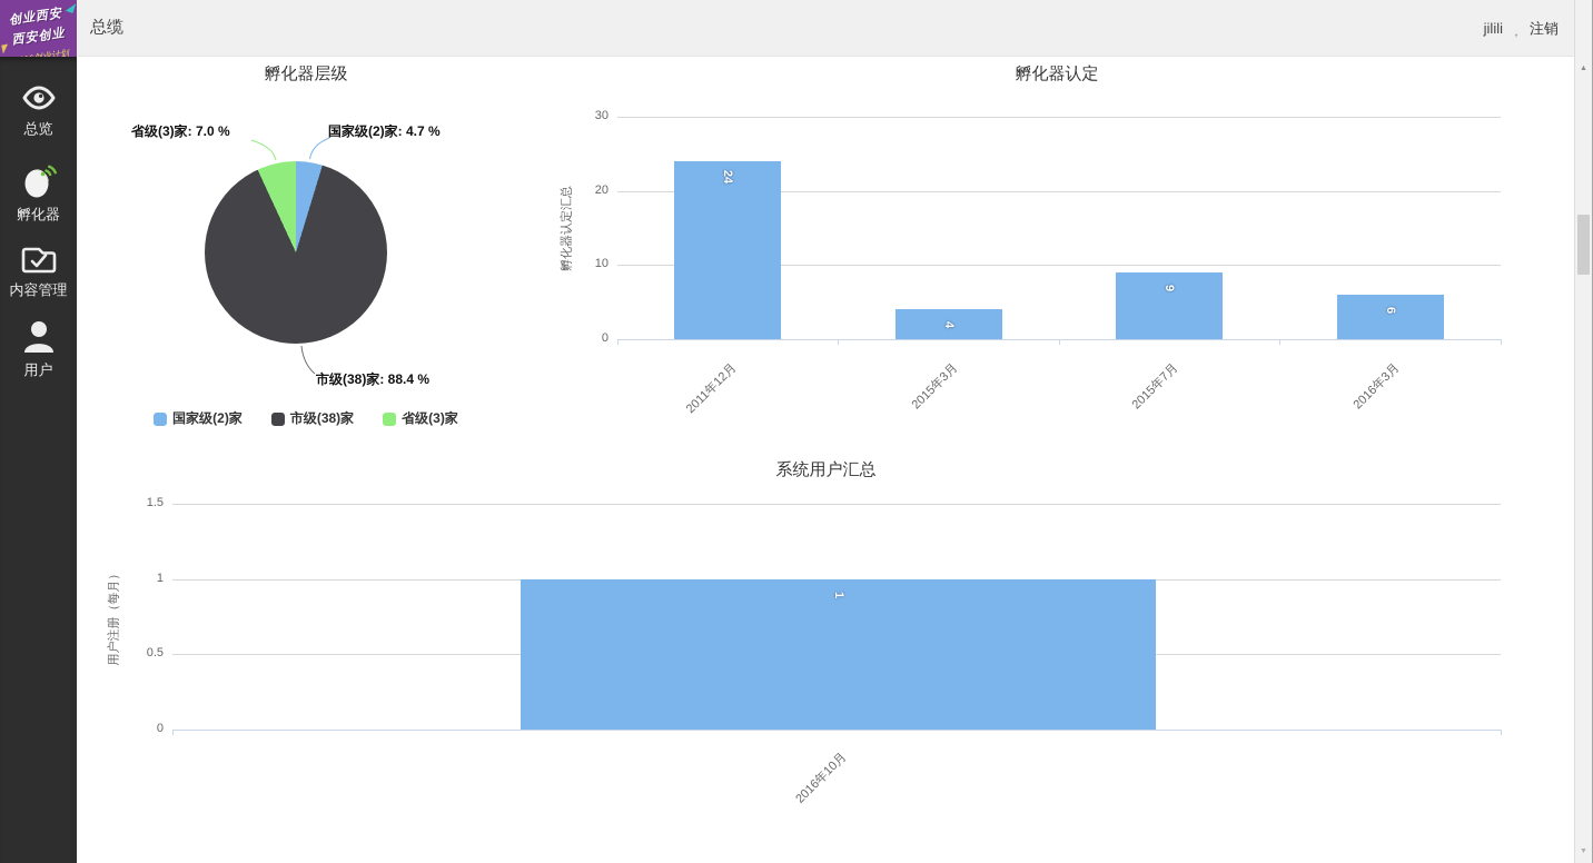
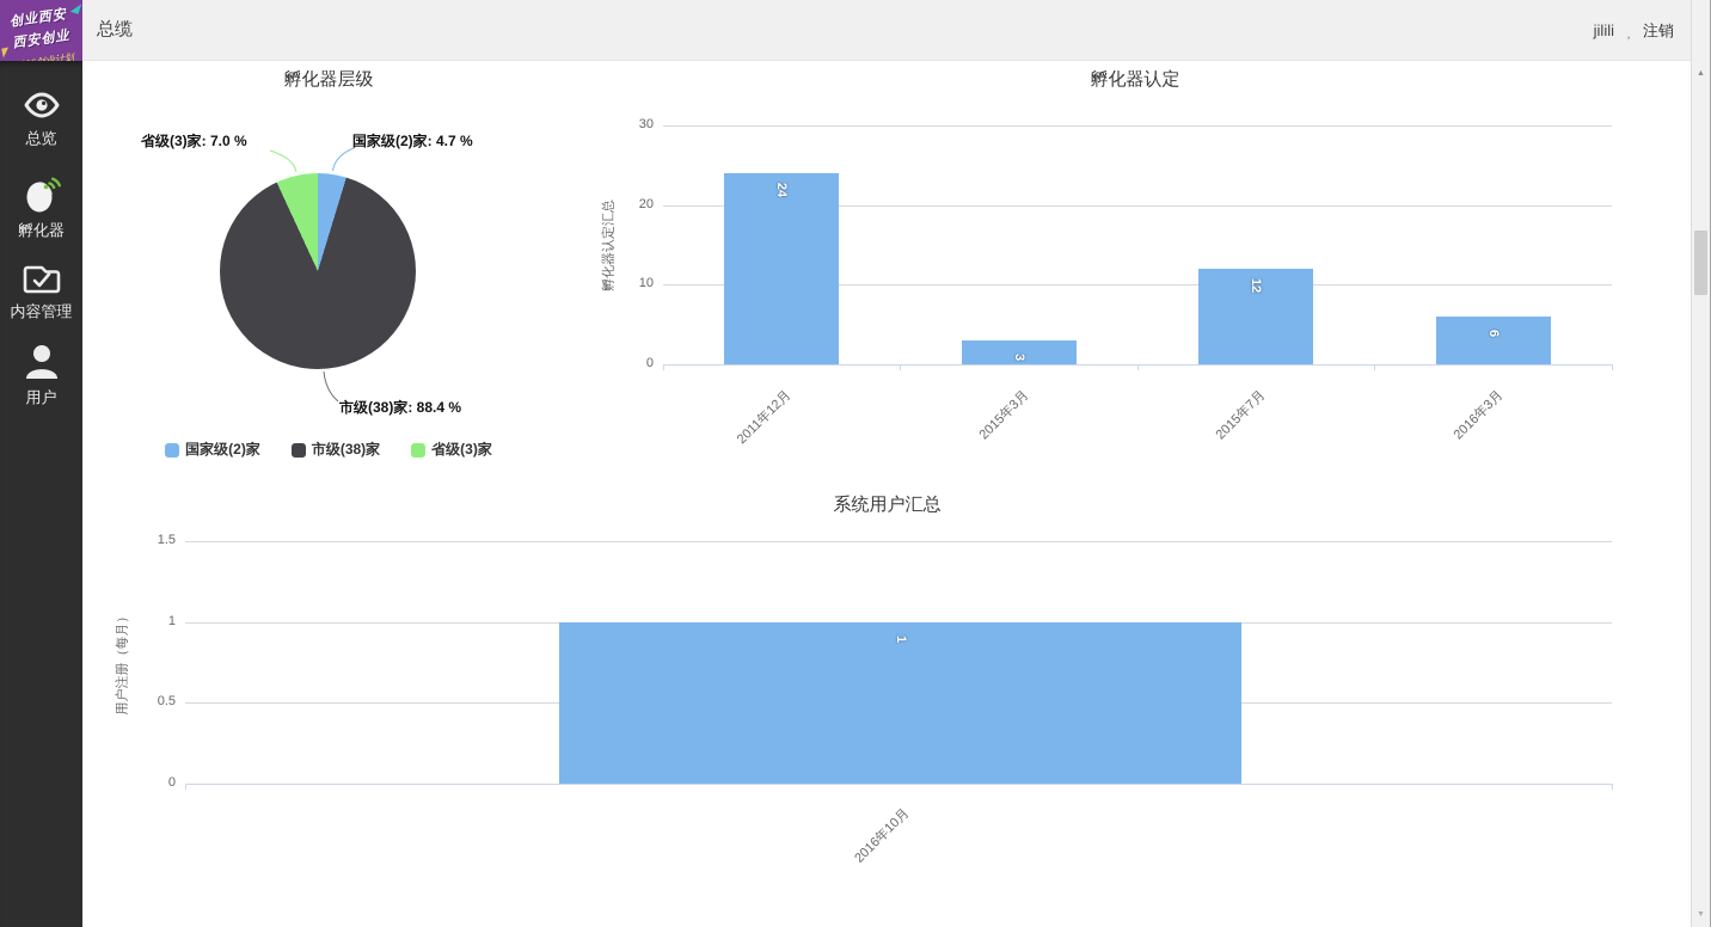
孵化器认定/2015年3月: 4 -> 3
孵化器认定/2015年7月: 9 -> 12
